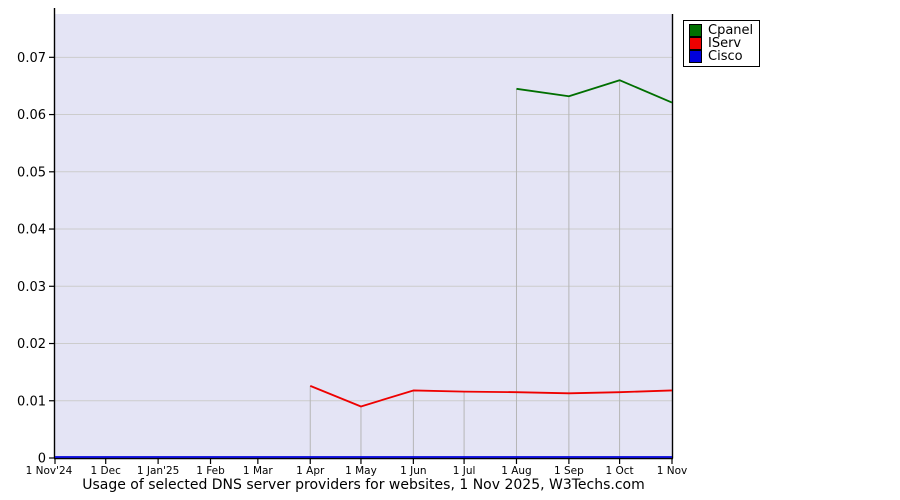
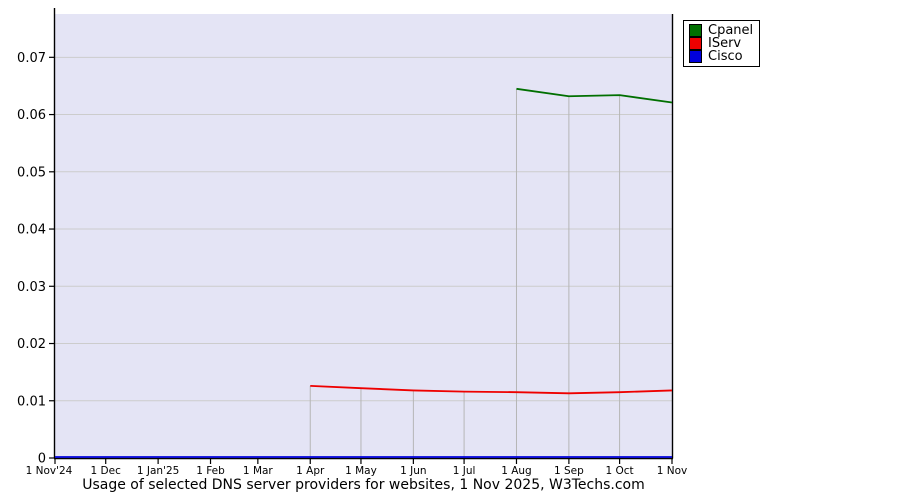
IServ/1 May: 0.009 -> 0.012
Cpanel/1 Oct: 0.066 -> 0.063
